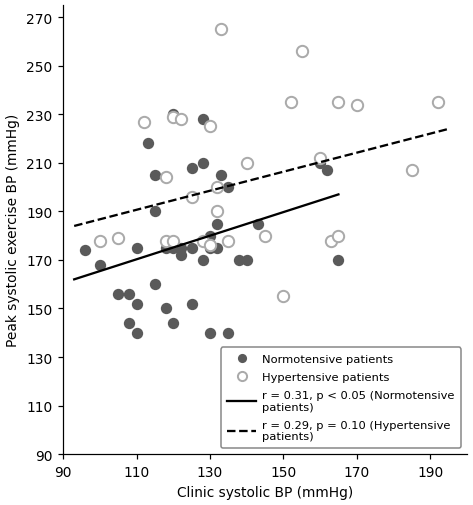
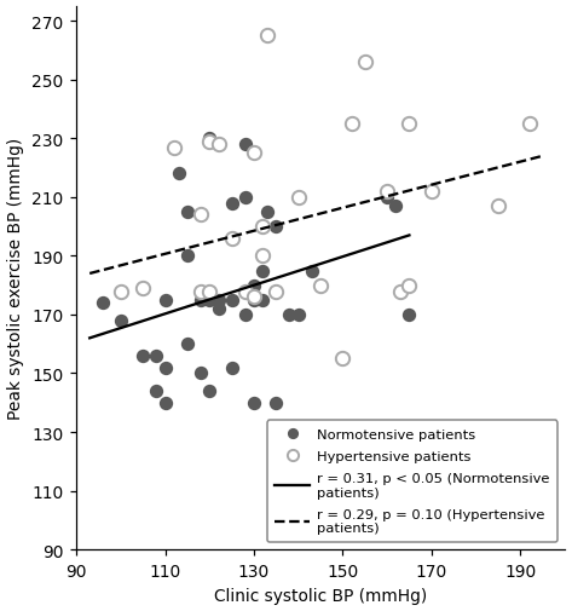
Hypertensive patients/170: 234 -> 212
